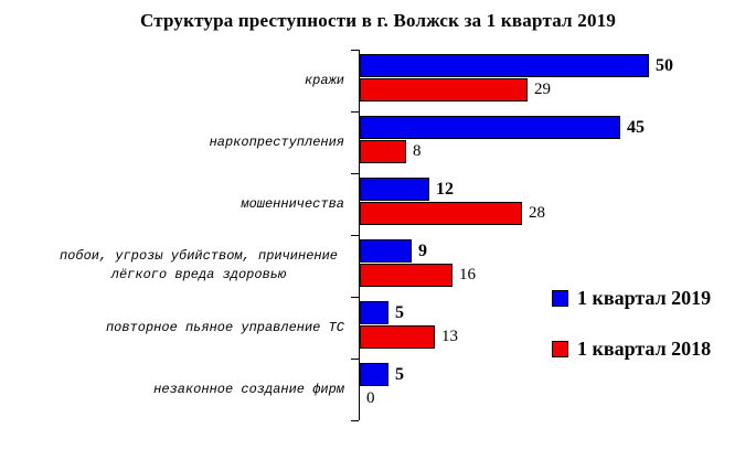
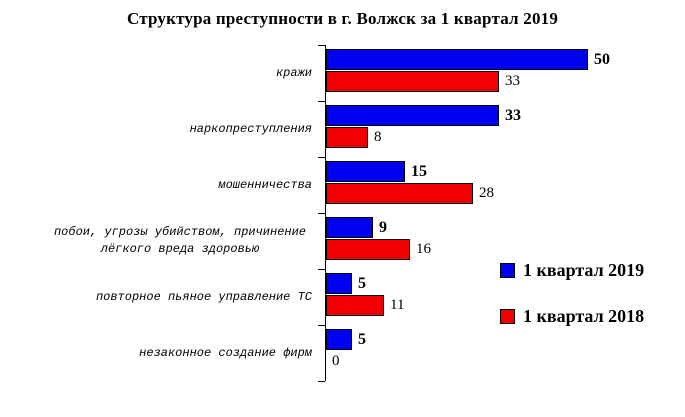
1 квартал 2018/кражи: 29 -> 33
1 квартал 2019/наркопреступления: 45 -> 33
1 квартал 2019/мошенничества: 12 -> 15
1 квартал 2018/повторное пьяное управление ТС: 13 -> 11
